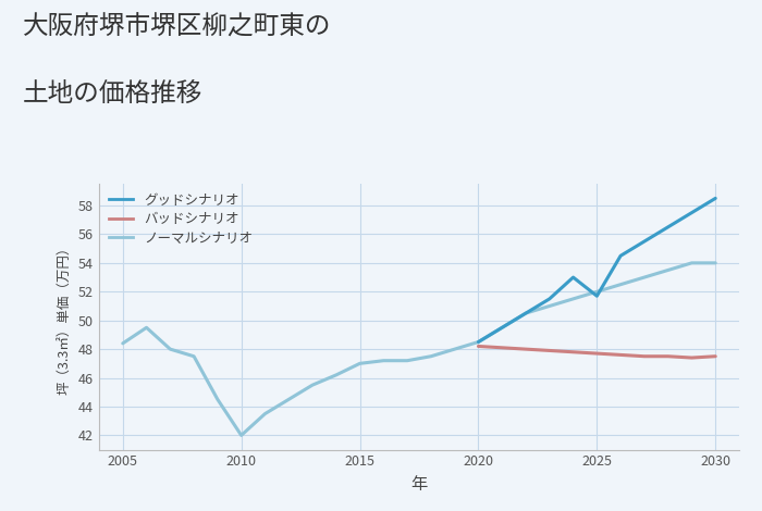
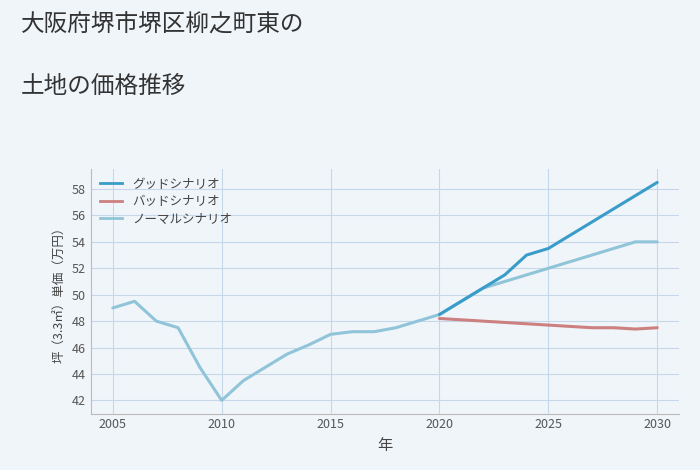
ノーマルシナリオ/2005: 48.4 -> 49.0
グッドシナリオ/2025: 51.7 -> 53.5
